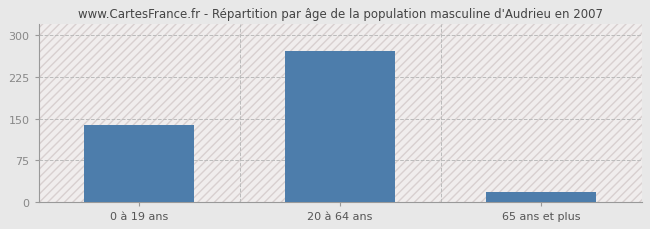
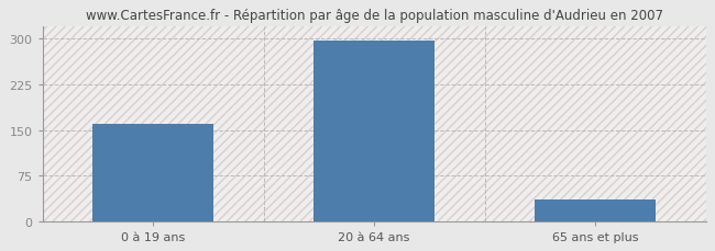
0 à 19 ans: 138 -> 160
20 à 64 ans: 272 -> 297
65 ans et plus: 18 -> 35
